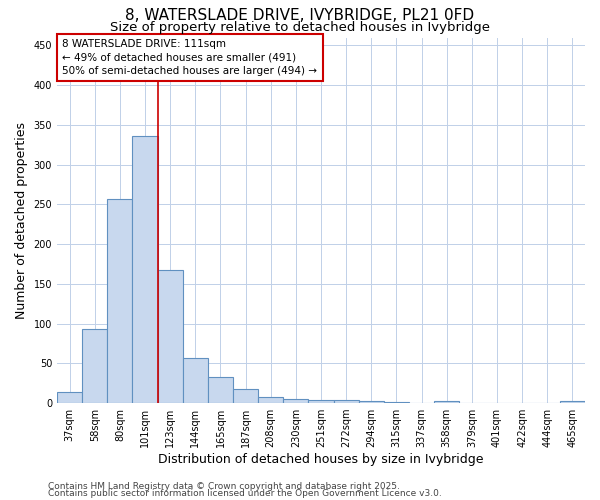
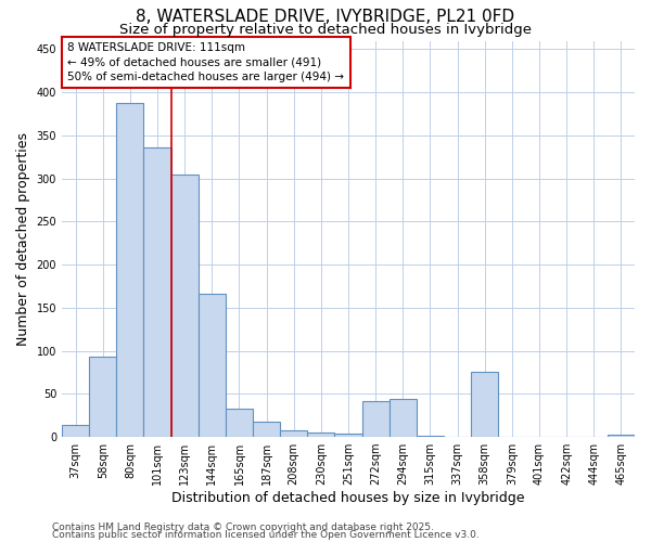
80sqm: 257 -> 388
123sqm: 168 -> 304
144sqm: 57 -> 166
272sqm: 4 -> 42
294sqm: 3 -> 44
358sqm: 3 -> 76
